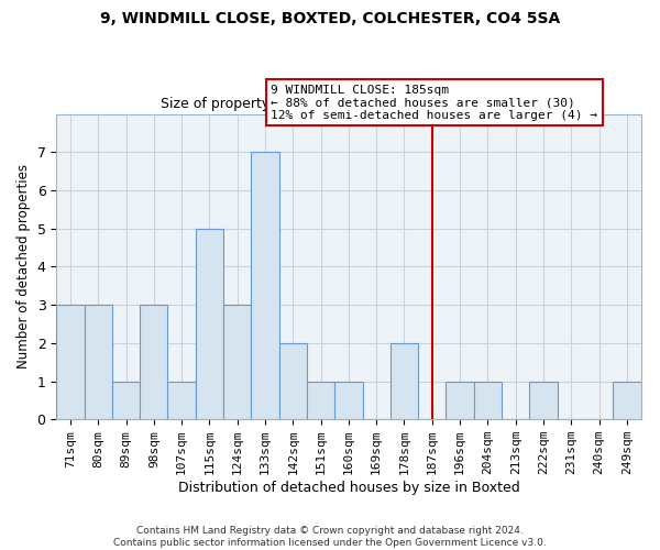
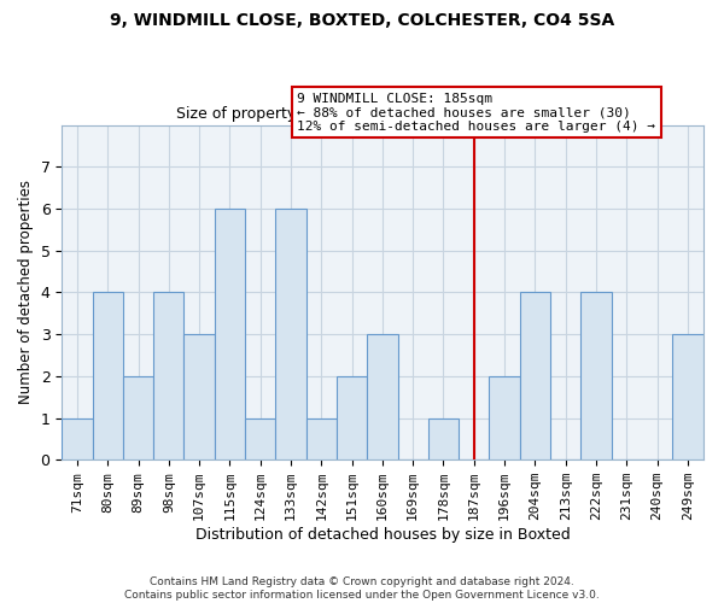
71sqm: 3 -> 1
80sqm: 3 -> 4
89sqm: 1 -> 2
98sqm: 3 -> 4
107sqm: 1 -> 3
115sqm: 5 -> 6
124sqm: 3 -> 1
133sqm: 7 -> 6
142sqm: 2 -> 1
151sqm: 1 -> 2
160sqm: 1 -> 3
178sqm: 2 -> 1
196sqm: 1 -> 2
204sqm: 1 -> 4
222sqm: 1 -> 4
249sqm: 1 -> 3
